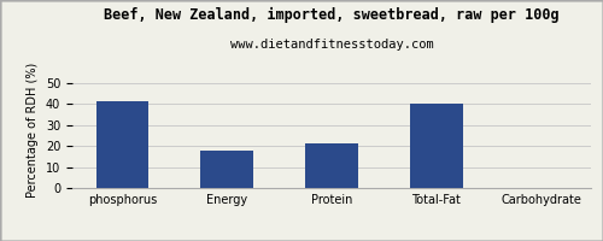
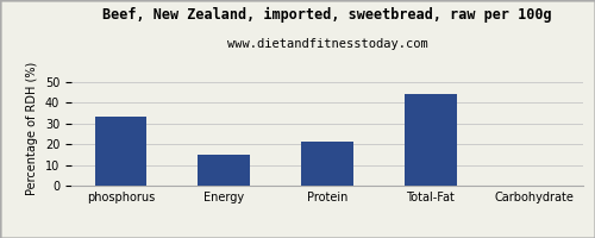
phosphorus: 41 -> 33
Energy: 18 -> 15
Total-Fat: 40 -> 44
